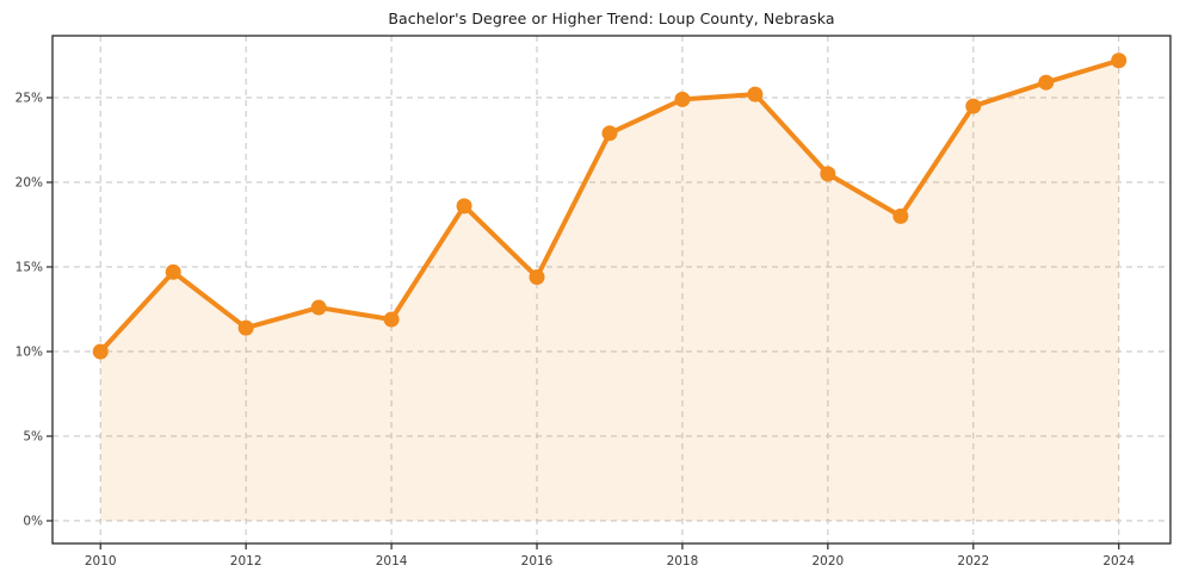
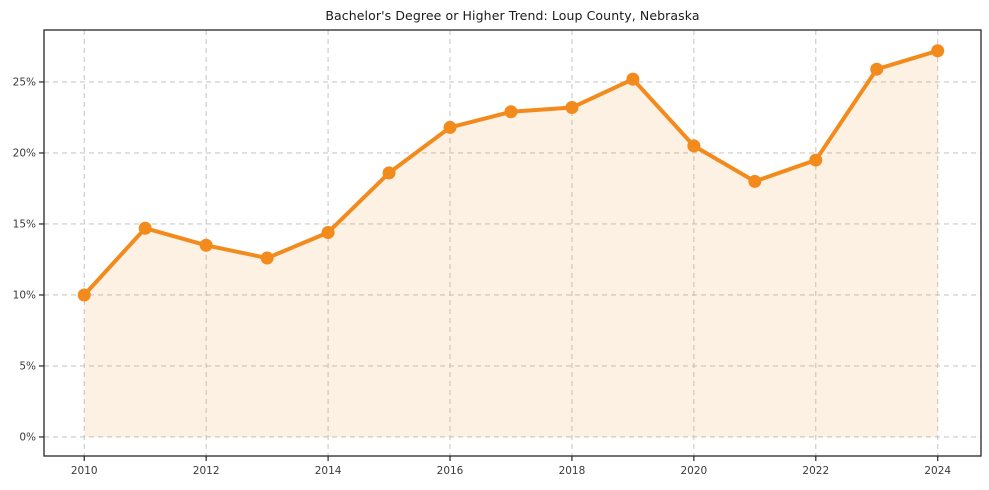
2012: 11.4% -> 13.5%
2014: 11.9% -> 14.4%
2016: 14.4% -> 21.8%
2018: 24.9% -> 23.2%
2022: 24.5% -> 19.5%
